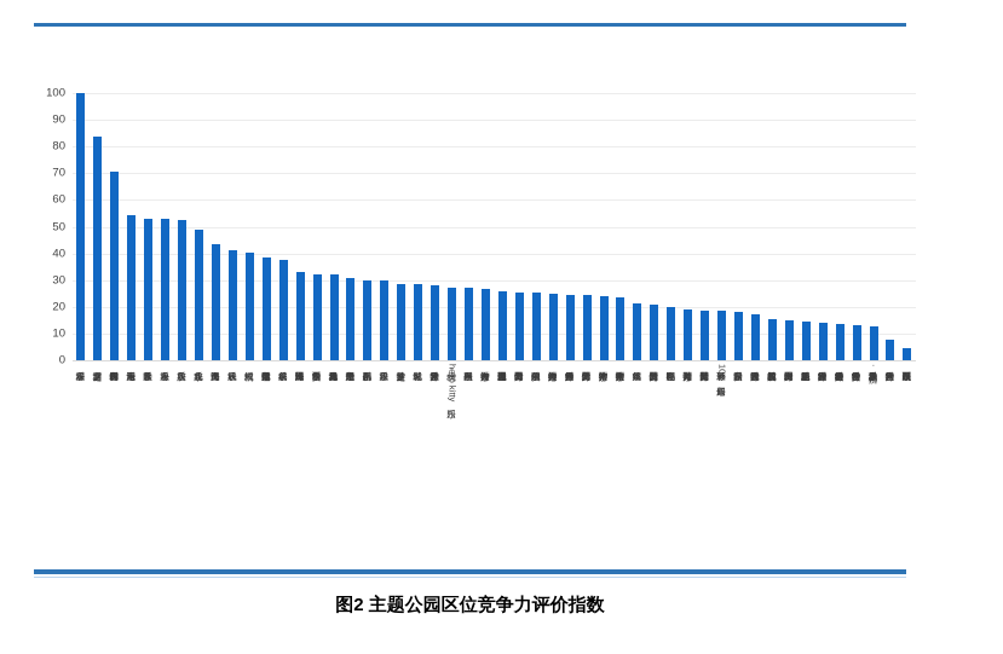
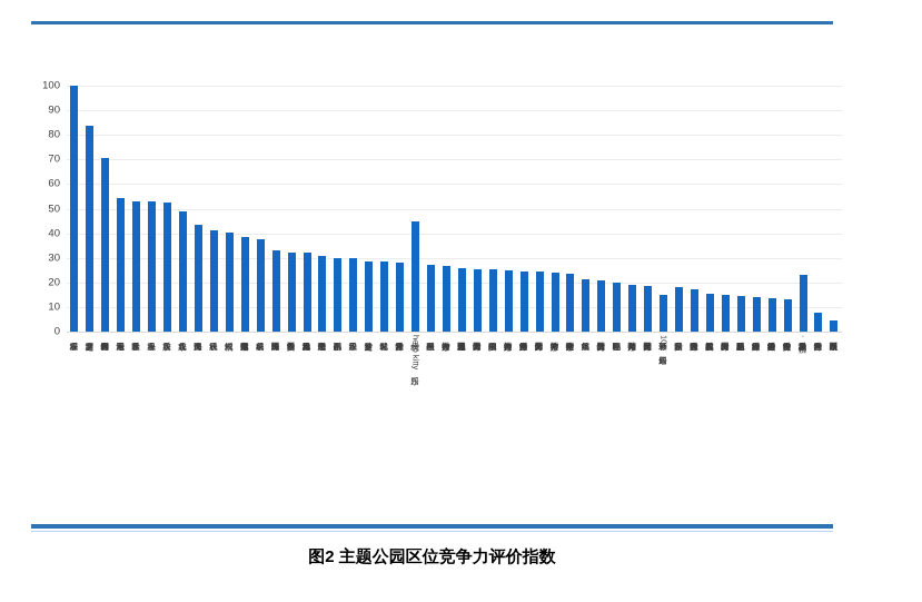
杭州hello kitty乐园: 27 -> 45
长影环球100奇幻乐园: 18 -> 15
卡乐星球欢乐世界·柳州: 12 -> 23
